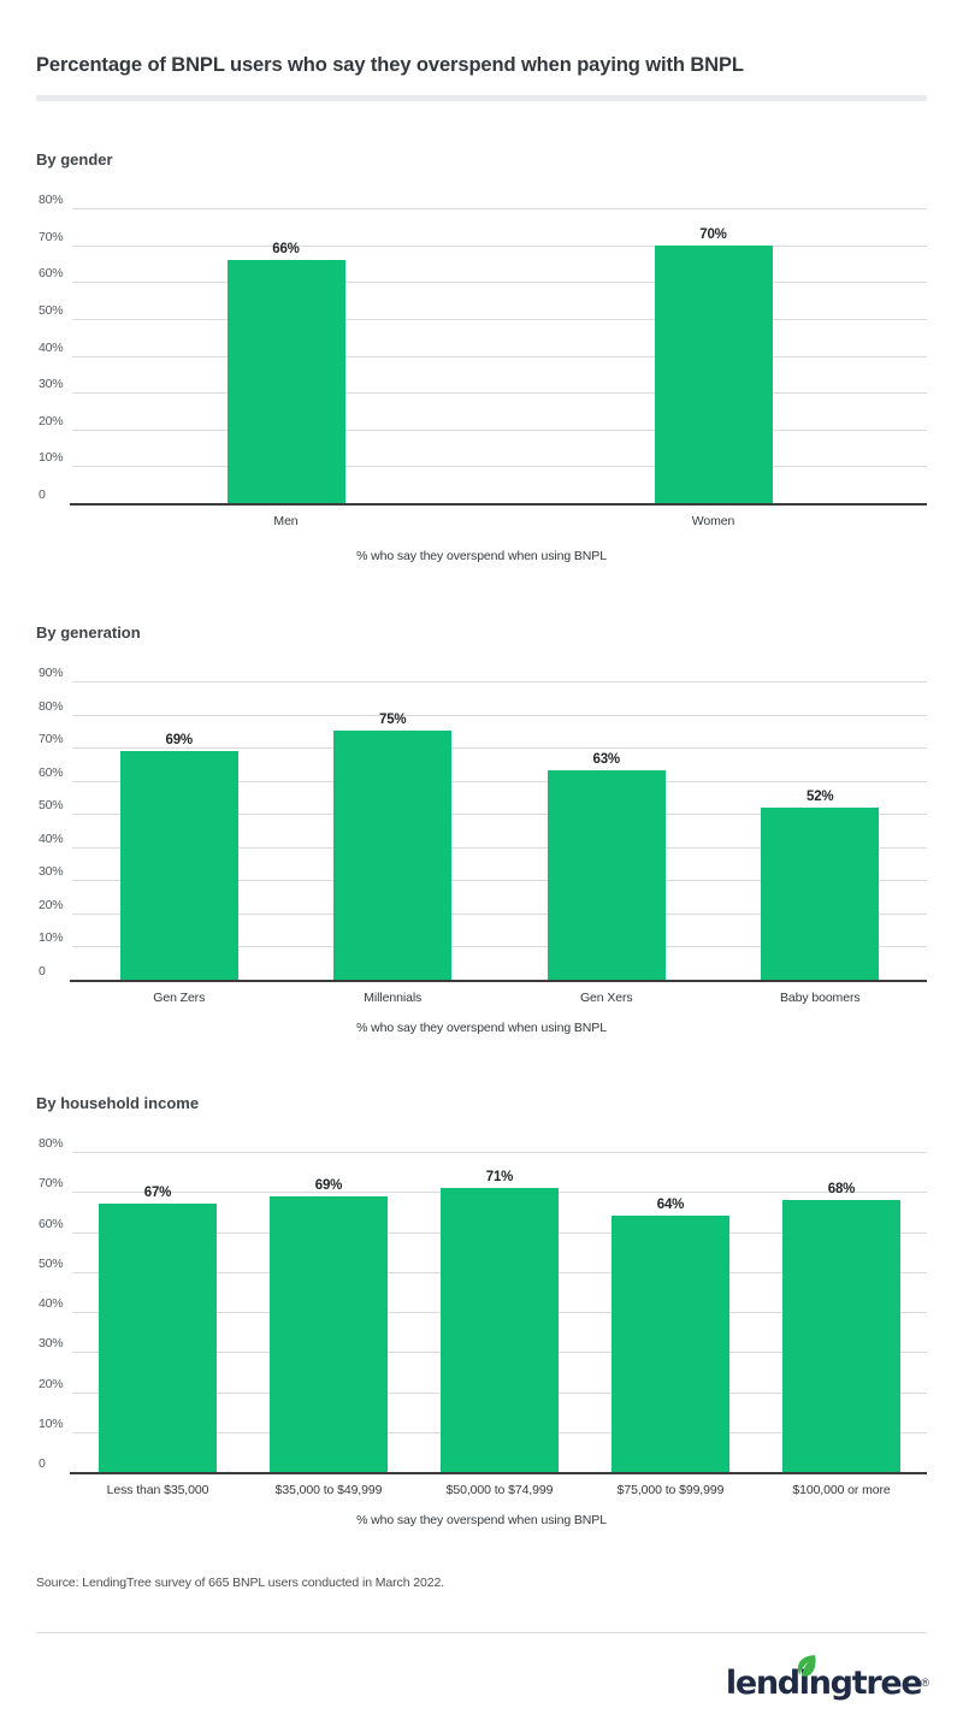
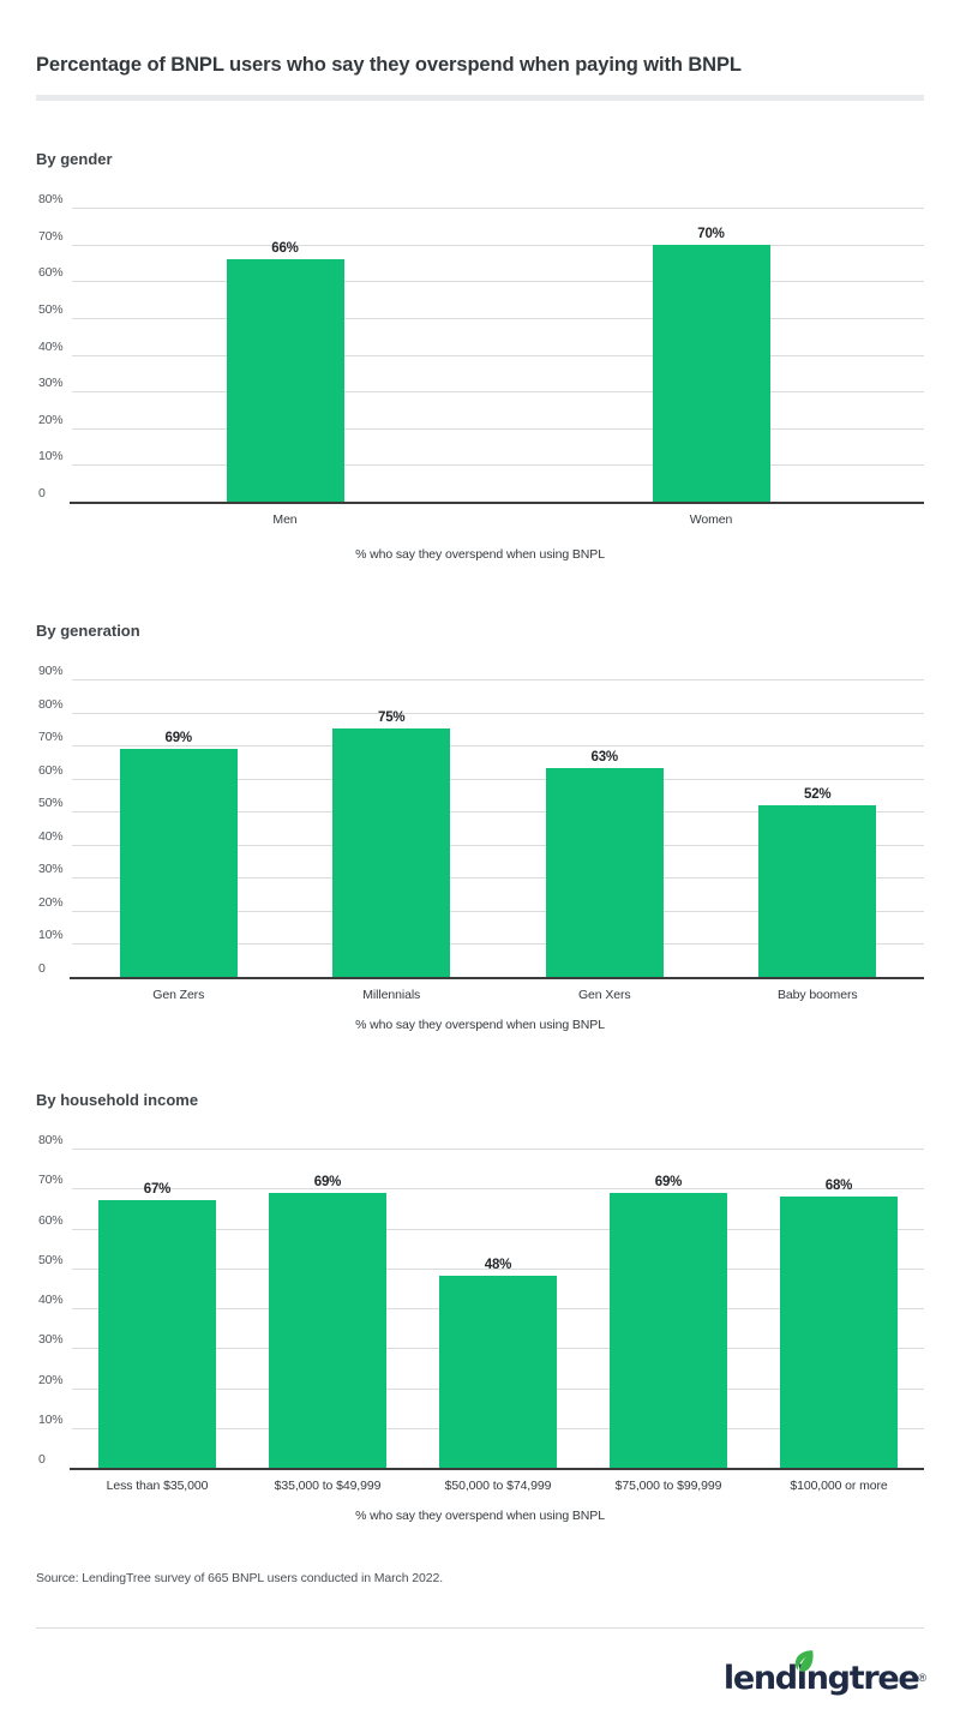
By household income/$50,000 to $74,999: 71% -> 48%
By household income/$75,000 to $99,999: 64% -> 69%
